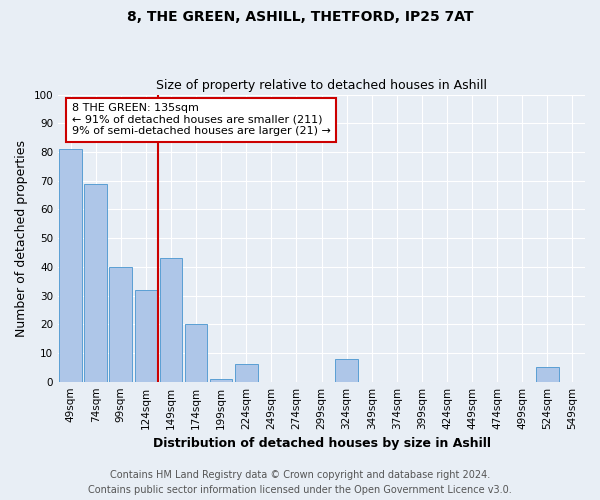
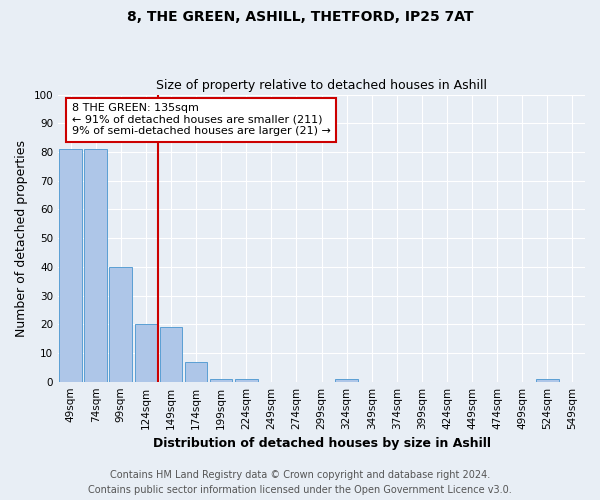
74sqm: 69 -> 81
124sqm: 32 -> 20
149sqm: 43 -> 19
174sqm: 20 -> 7
224sqm: 6 -> 1
324sqm: 8 -> 1
524sqm: 5 -> 1
